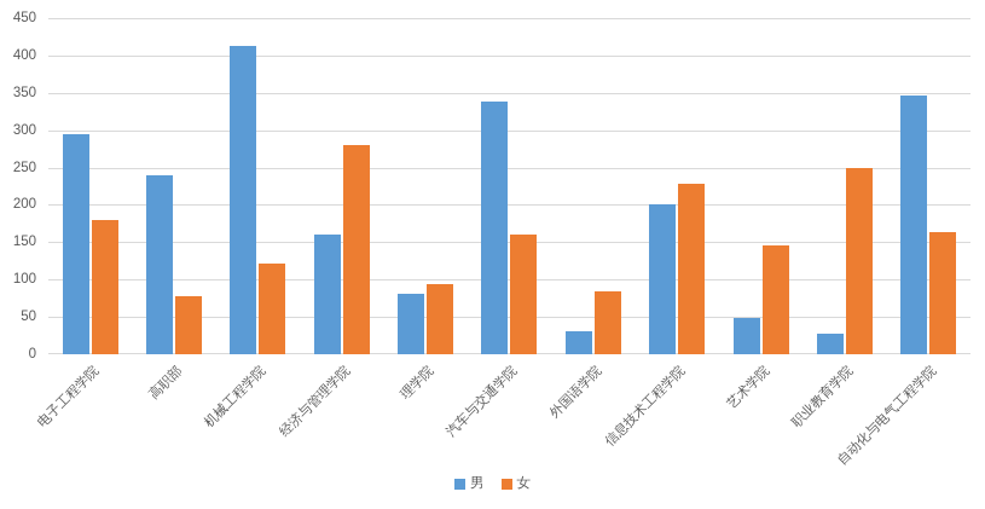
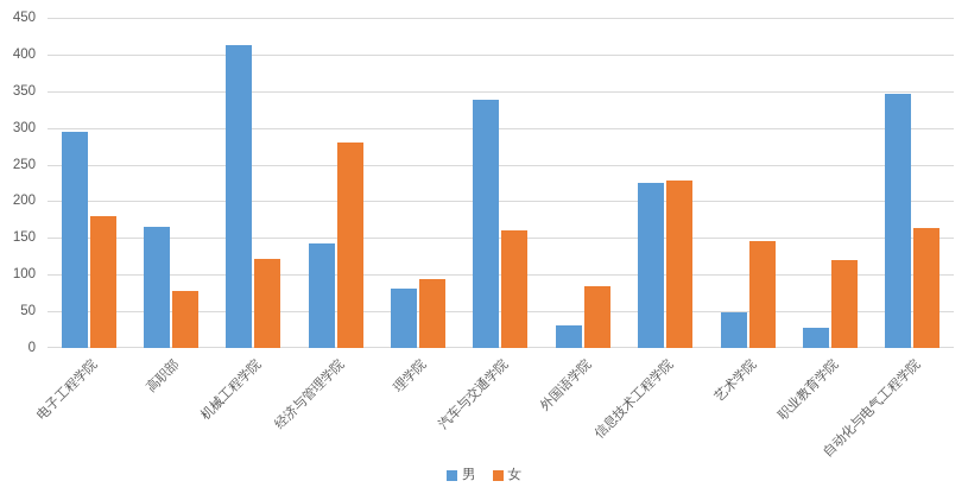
男/高职部: 240 -> 160
男/经济与管理学院: 160 -> 140
男/信息技术工程学院: 200 -> 220
女/职业教育学院: 250 -> 120
